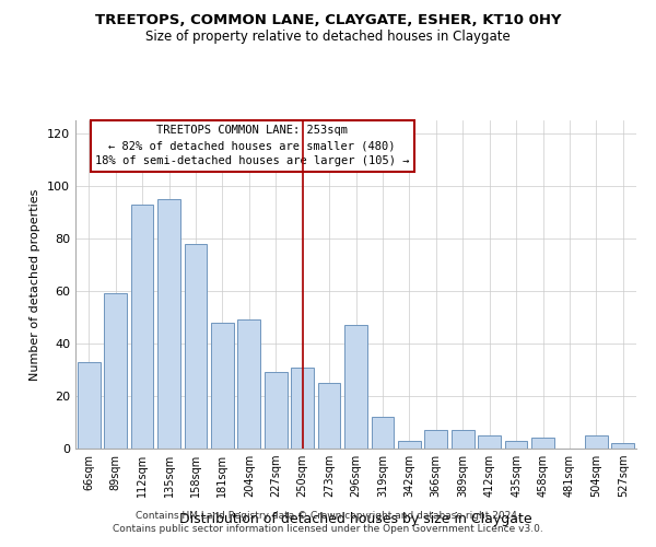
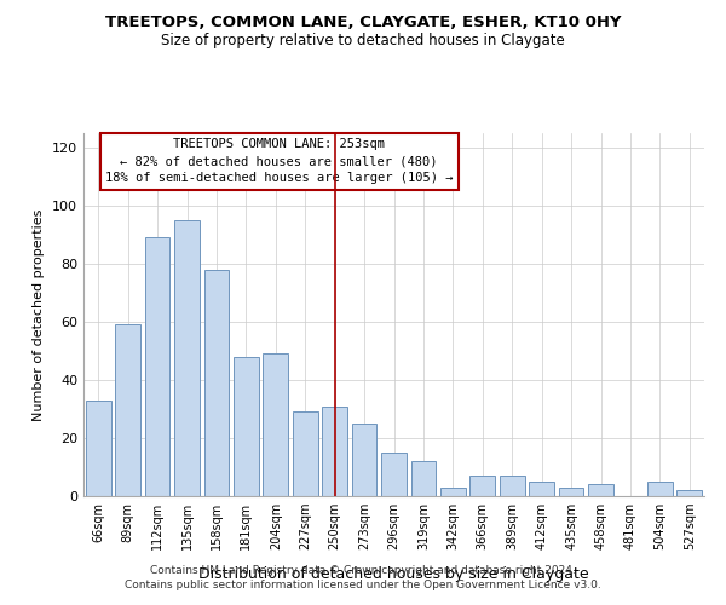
112sqm: 93 -> 89
296sqm: 47 -> 15
